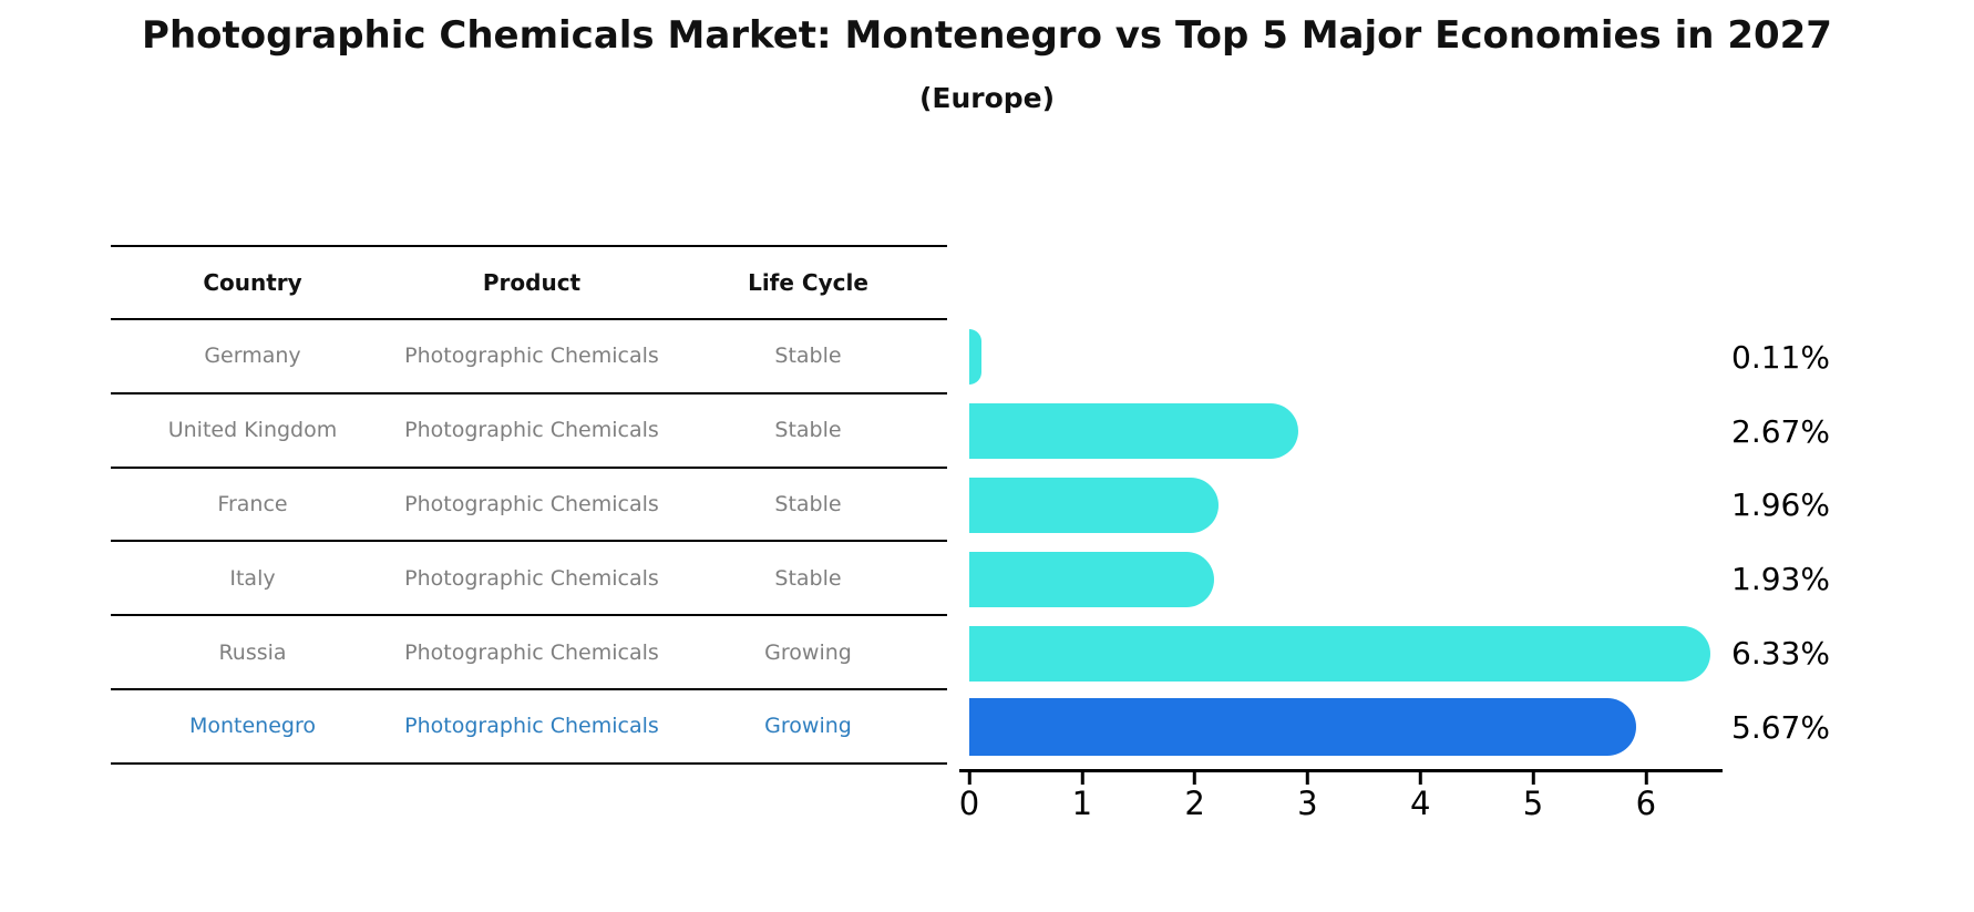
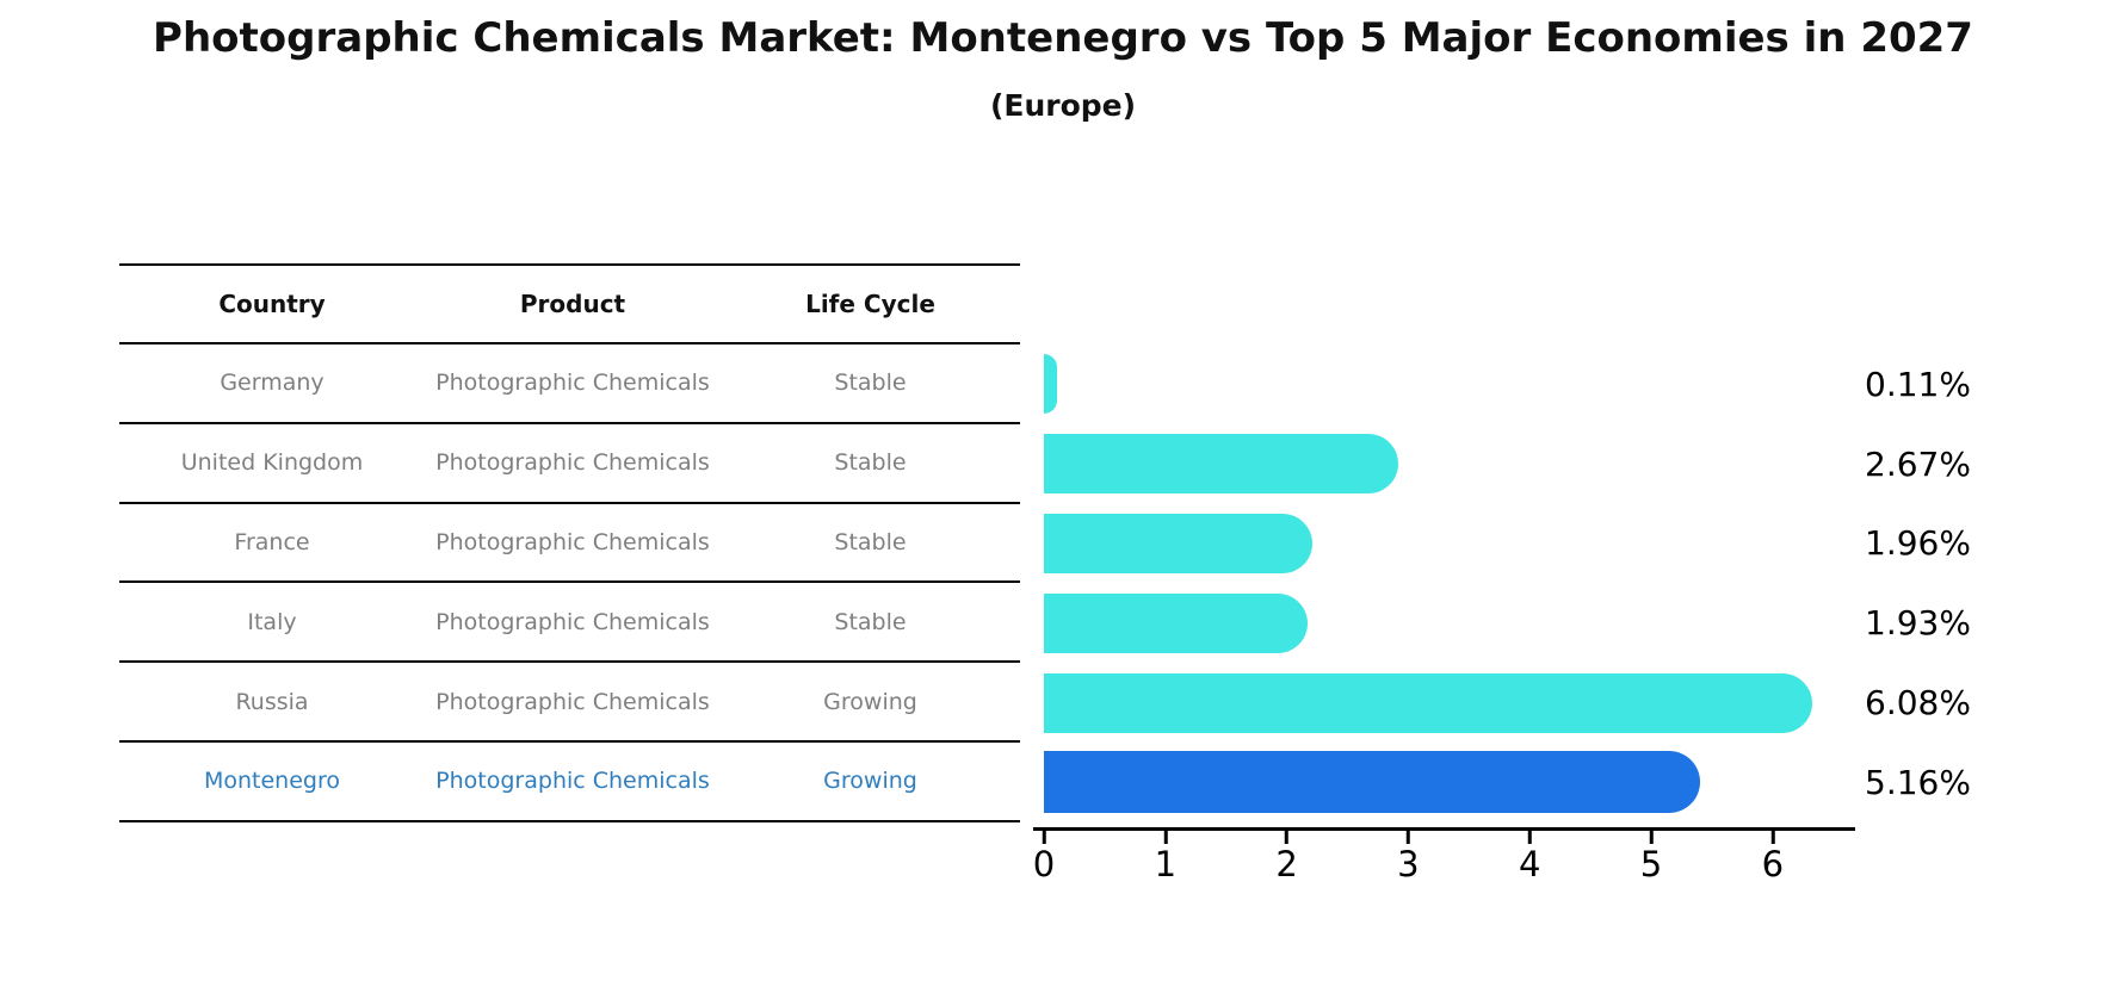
Russia: 6.33% -> 6.08%
Montenegro: 5.67% -> 5.16%
